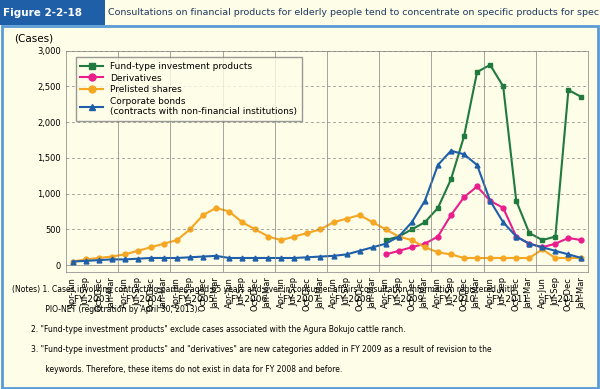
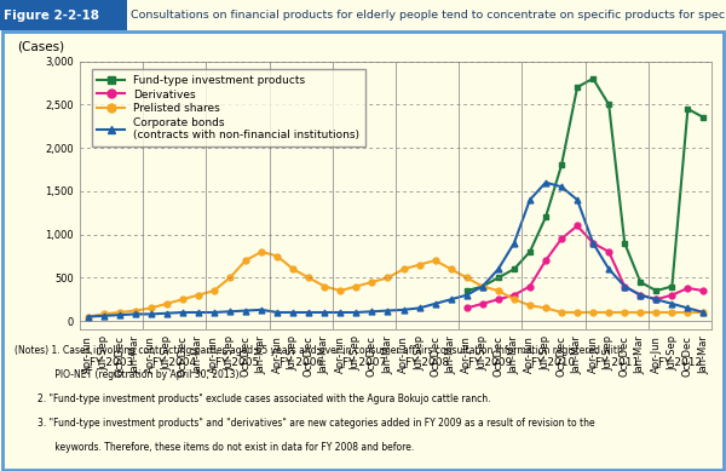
Prelisted shares/Apr-Jun: 220 -> 100
